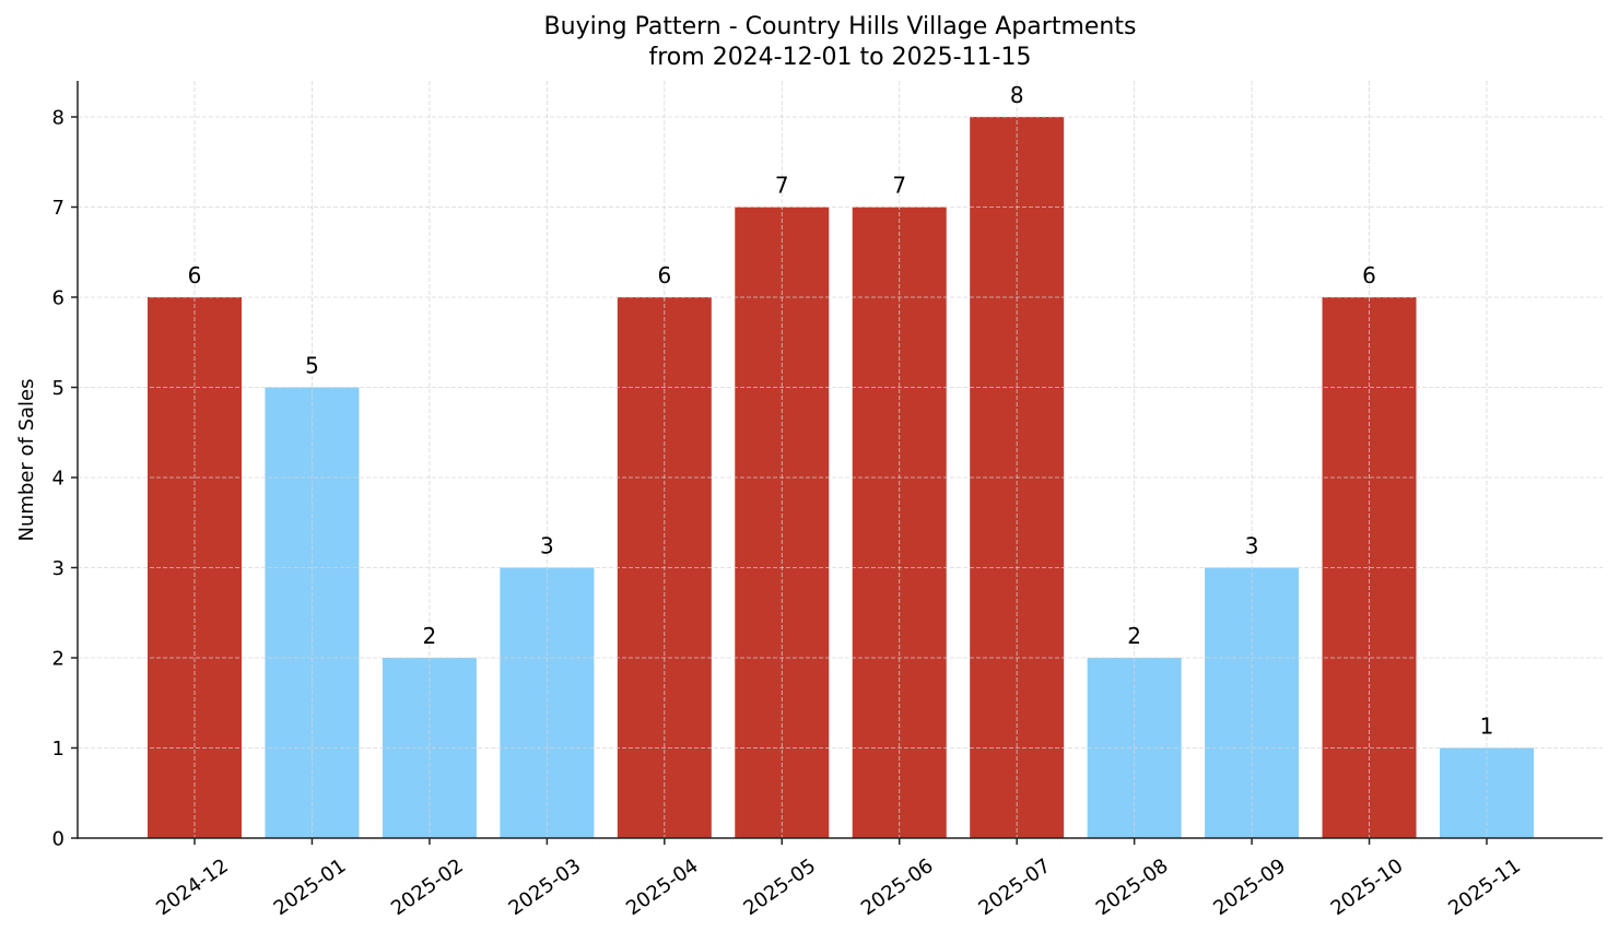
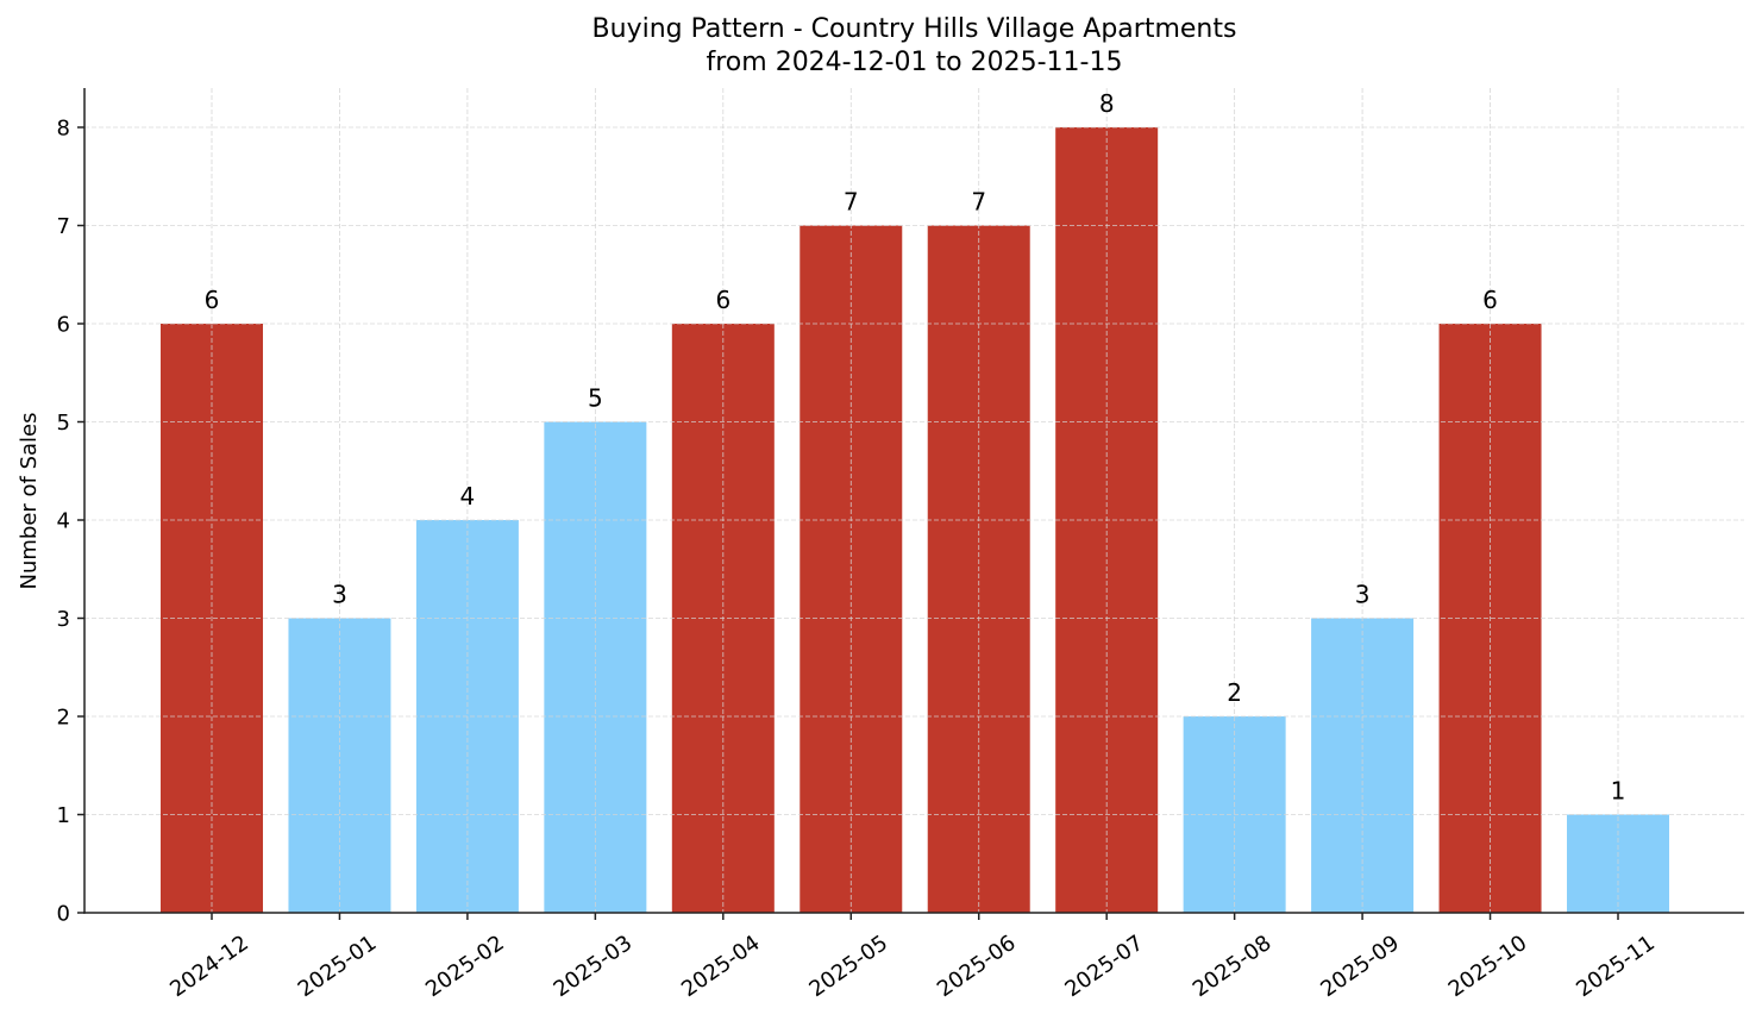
2025-01: 5 -> 3
2025-02: 2 -> 4
2025-03: 3 -> 5
